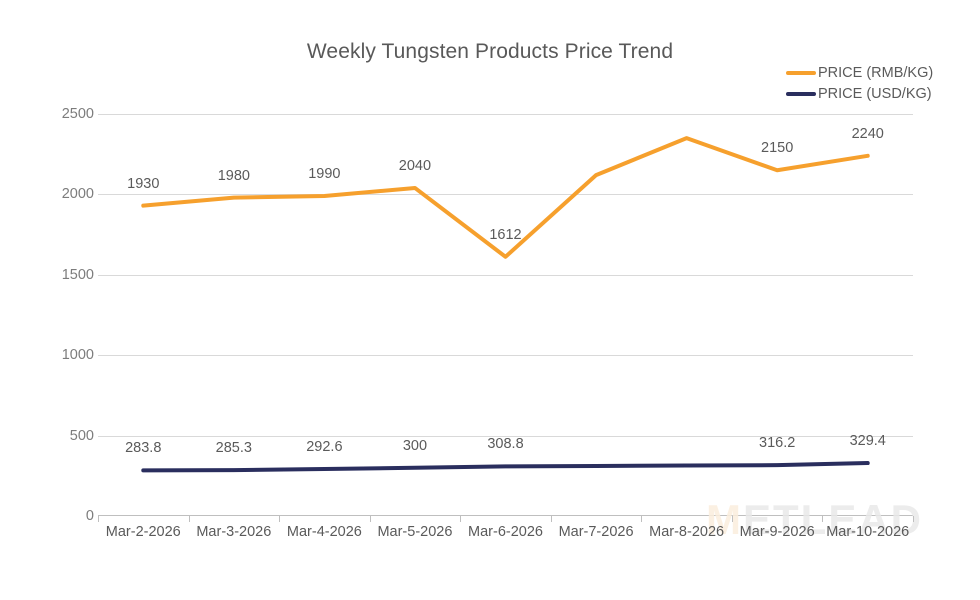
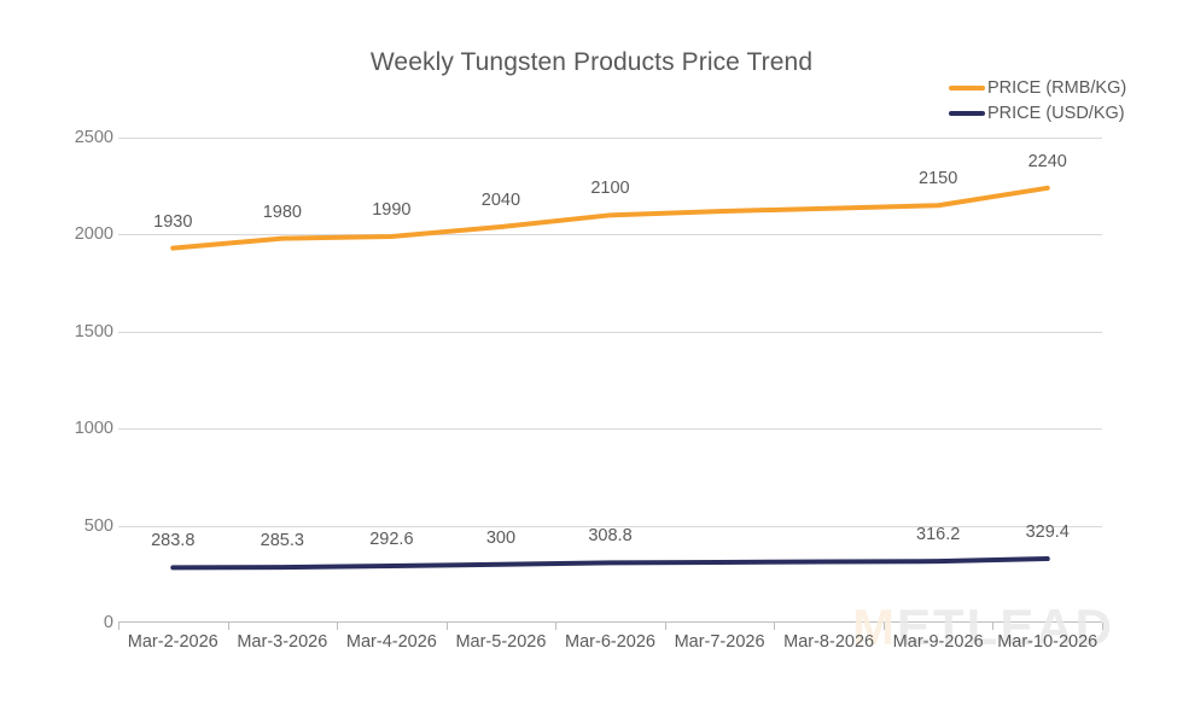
PRICE (RMB/KG)/Mar-6-2026: 1612 -> 2100
PRICE (RMB/KG)/Mar-8-2026: 2350 -> 2140
